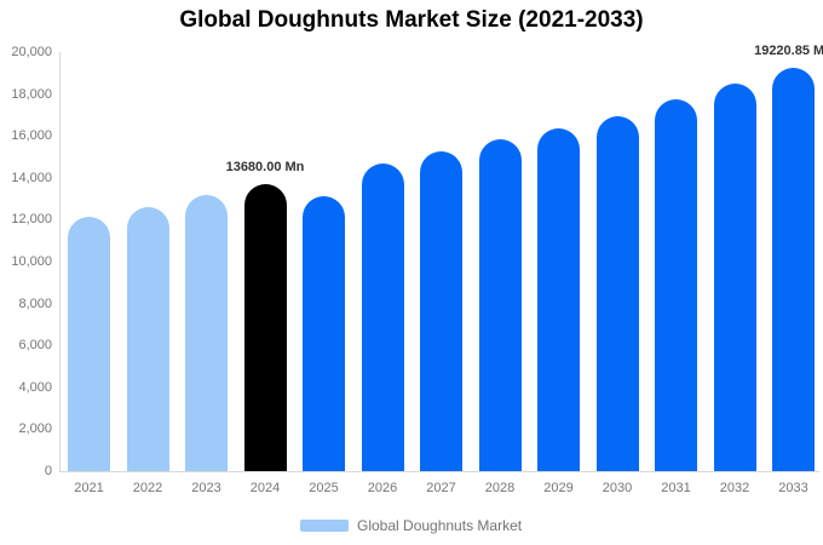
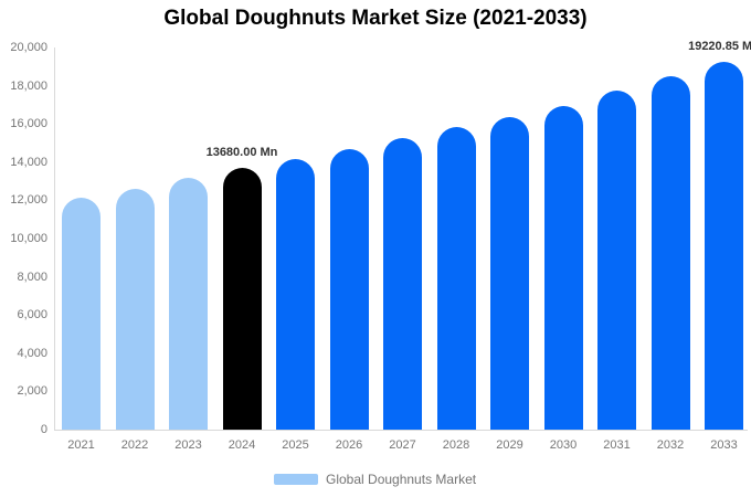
2025: 13100 -> 14200
